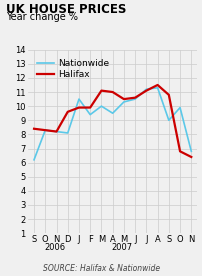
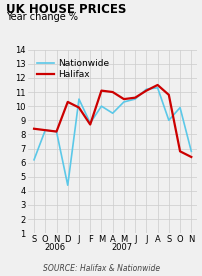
Nationwide/D: 8.1 -> 4.4
Halifax/D: 9.6 -> 10.3
Nationwide/F: 9.4 -> 8.8
Halifax/F: 9.9 -> 8.7
